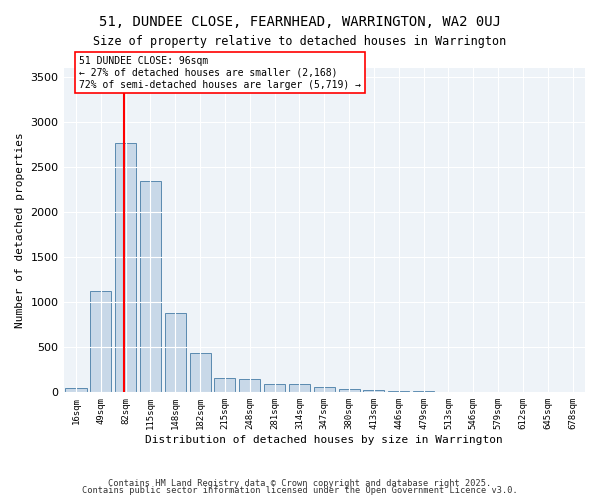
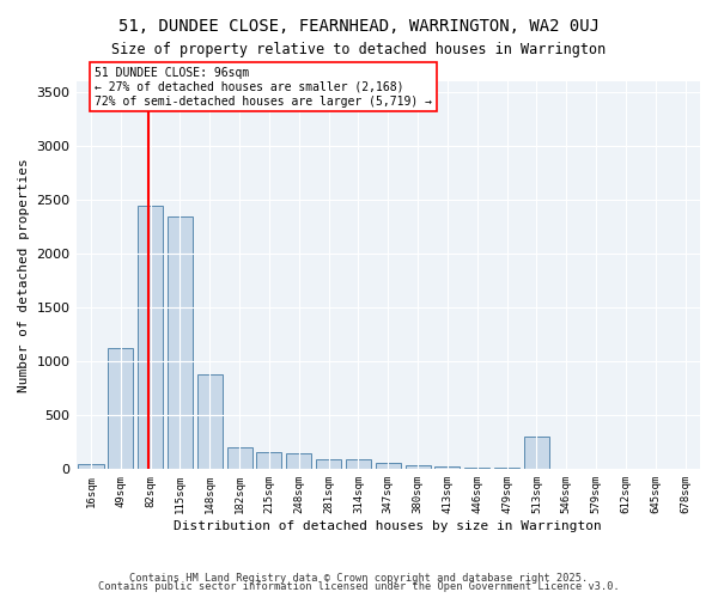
82sqm: 2760 -> 2440
182sqm: 440 -> 200
513sqm: 0 -> 300
